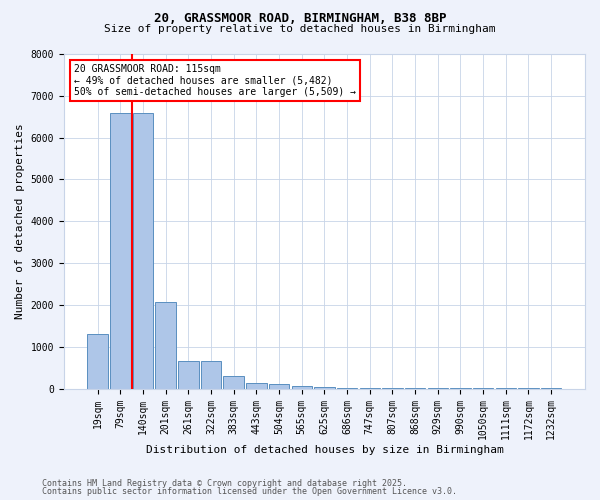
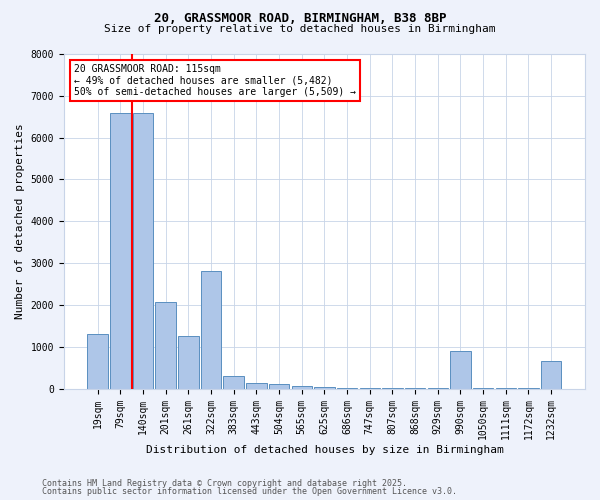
261sqm: 650 -> 1250
322sqm: 650 -> 2800
990sqm: 0 -> 900
1232sqm: 0 -> 650
